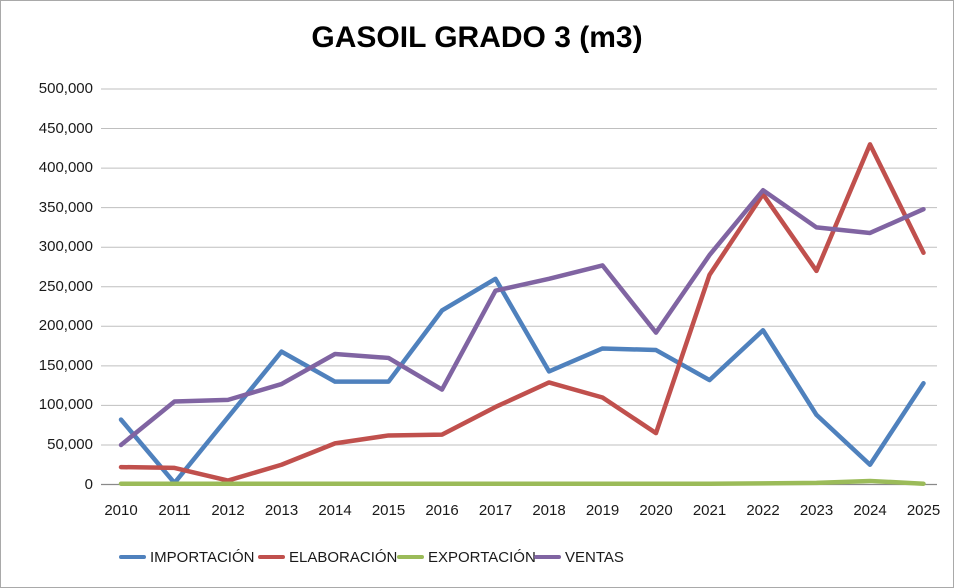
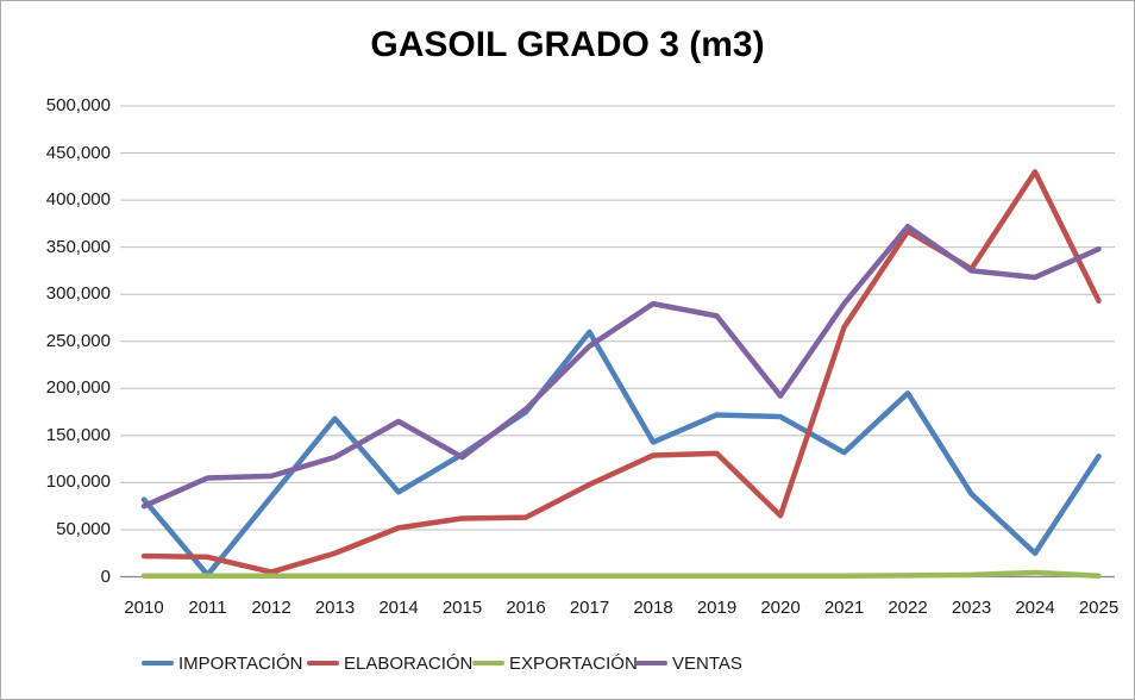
VENTAS/2010: 50000 -> 80000
IMPORTACIÓN/2014: 130000 -> 90000
VENTAS/2015: 160000 -> 130000
IMPORTACIÓN/2016: 220000 -> 180000
VENTAS/2016: 120000 -> 180000
VENTAS/2018: 260000 -> 290000
ELABORACIÓN/2019: 110000 -> 130000
ELABORACIÓN/2023: 270000 -> 330000
